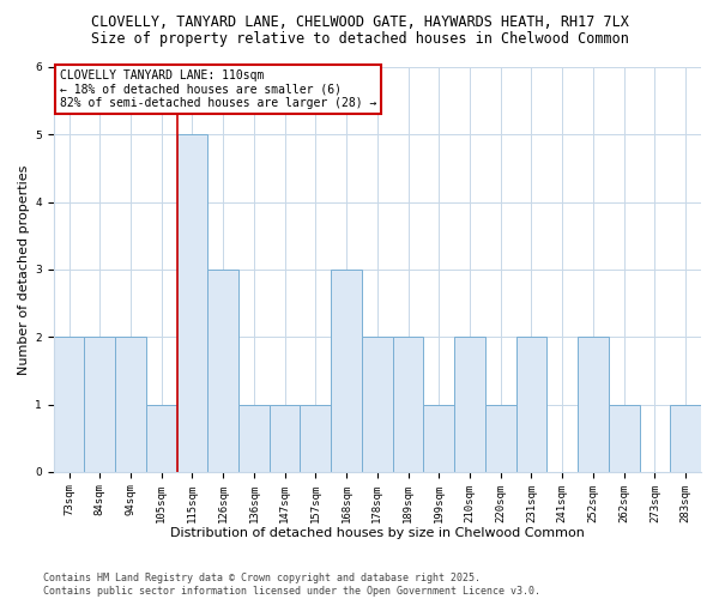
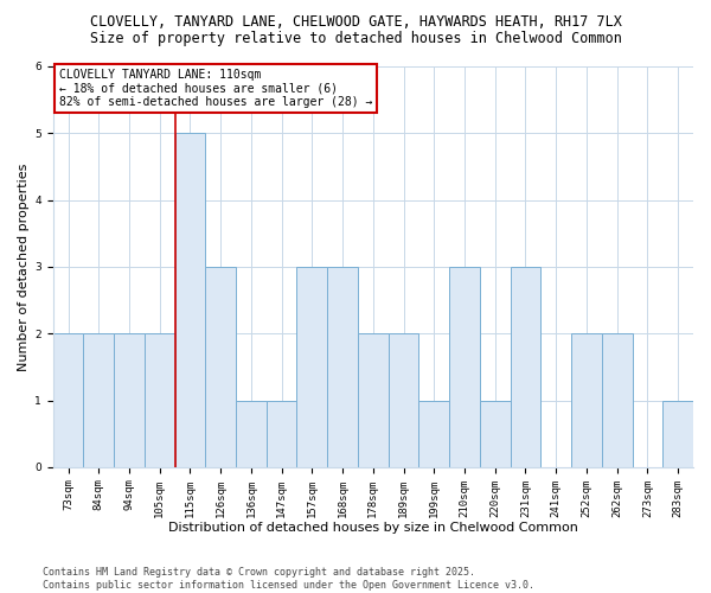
105sqm: 1 -> 2
157sqm: 1 -> 3
210sqm: 2 -> 3
231sqm: 2 -> 3
262sqm: 1 -> 2
